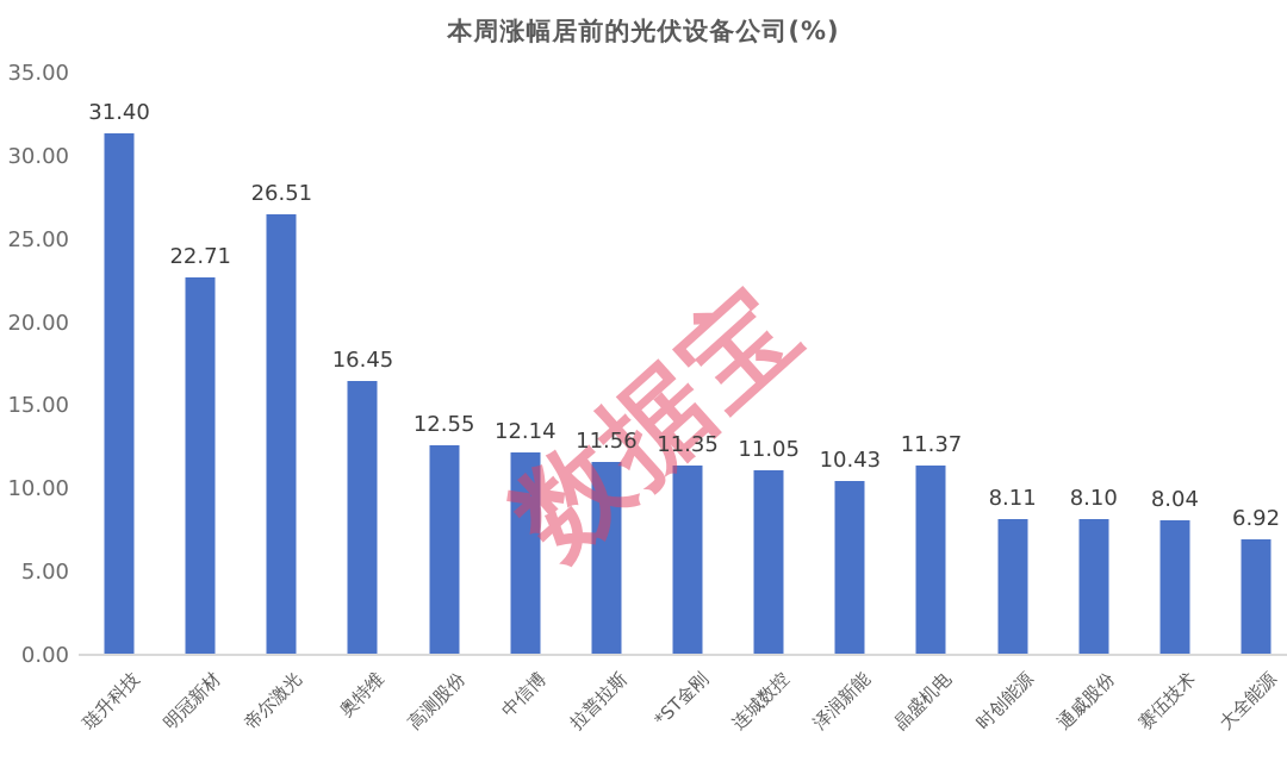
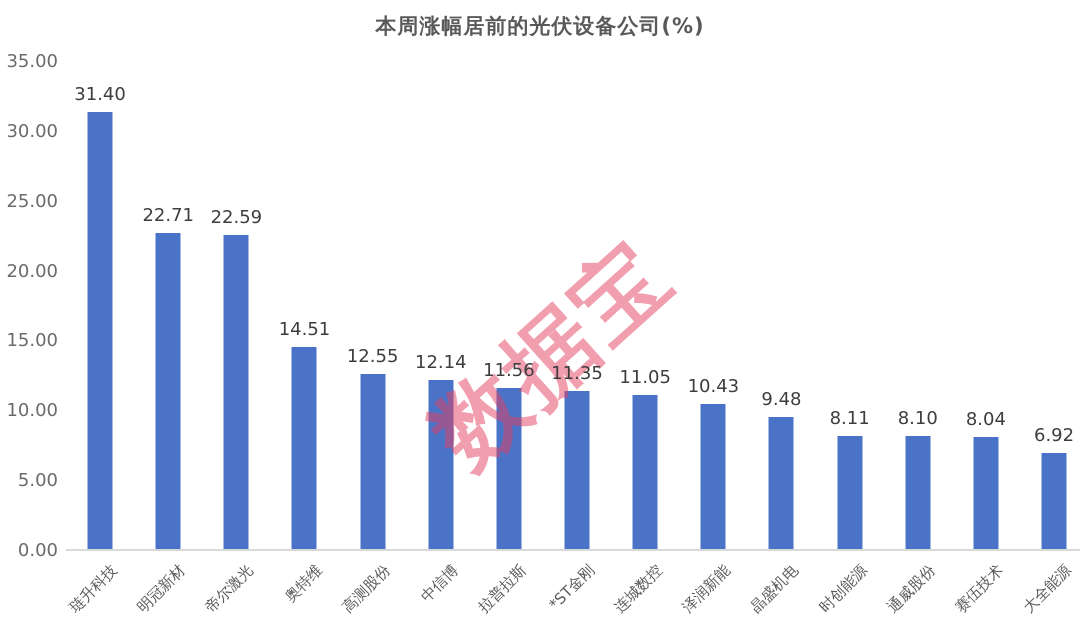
帝尔激光: 26.51 -> 22.59
奥特维: 16.45 -> 14.51
晶盛机电: 11.37 -> 9.48
